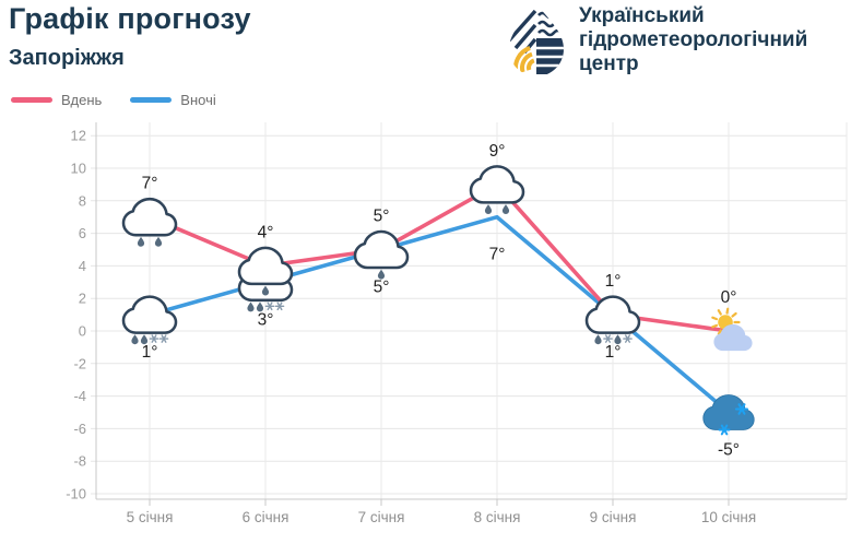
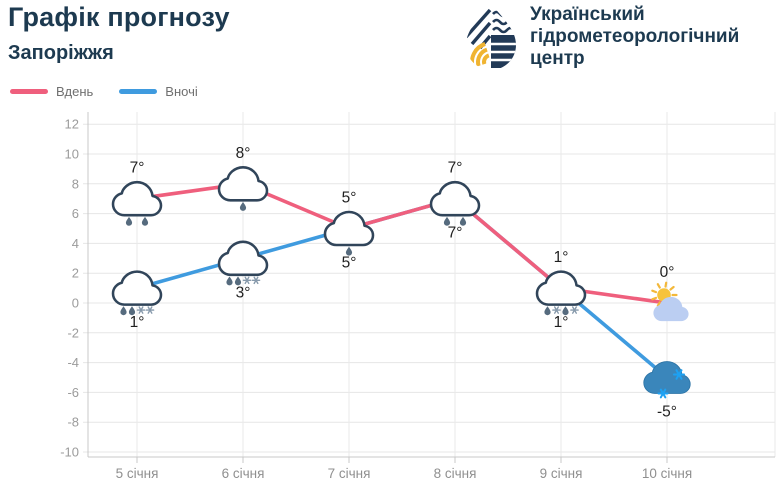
Вдень/6 січня: 4° -> 8°
Вдень/8 січня: 9° -> 7°
